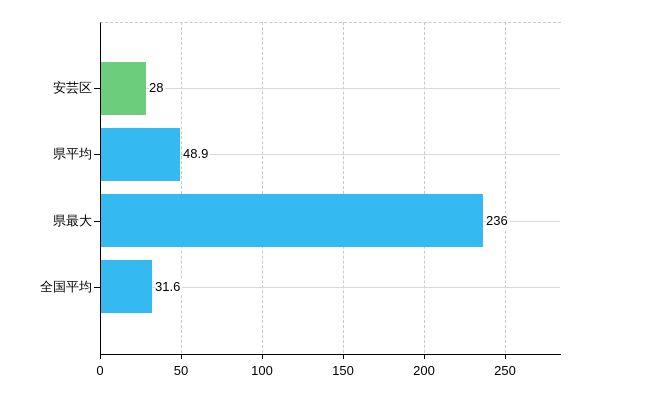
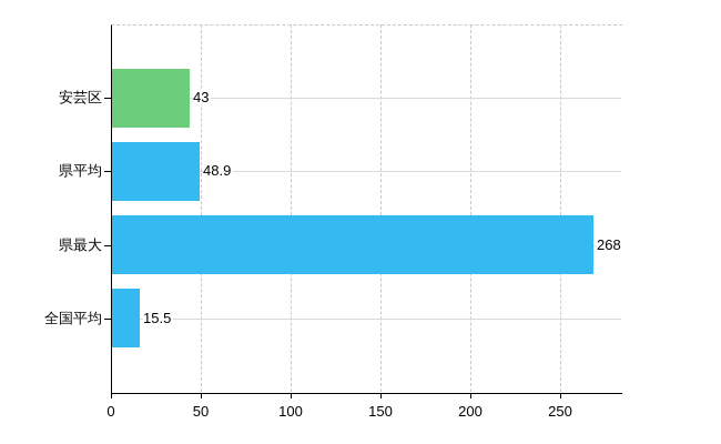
安芸区: 28 -> 43
県最大: 236 -> 268
全国平均: 31.6 -> 15.5
